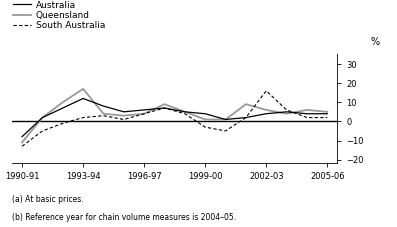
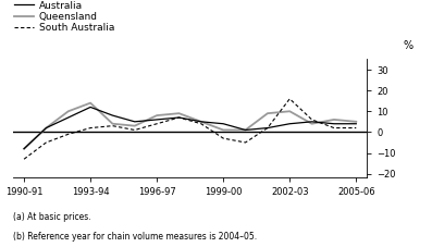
Queensland/1990-91: -11 -> -8
Queensland/1993-94: 17 -> 14
Queensland/1996-97: 4 -> 8
Queensland/2002-03: 6 -> 10
